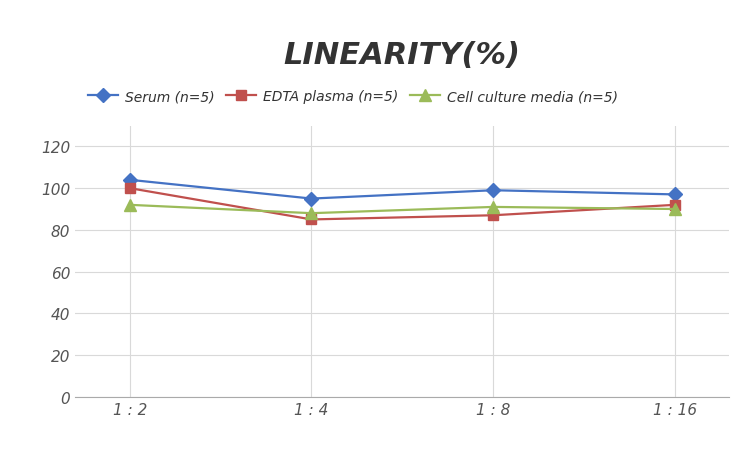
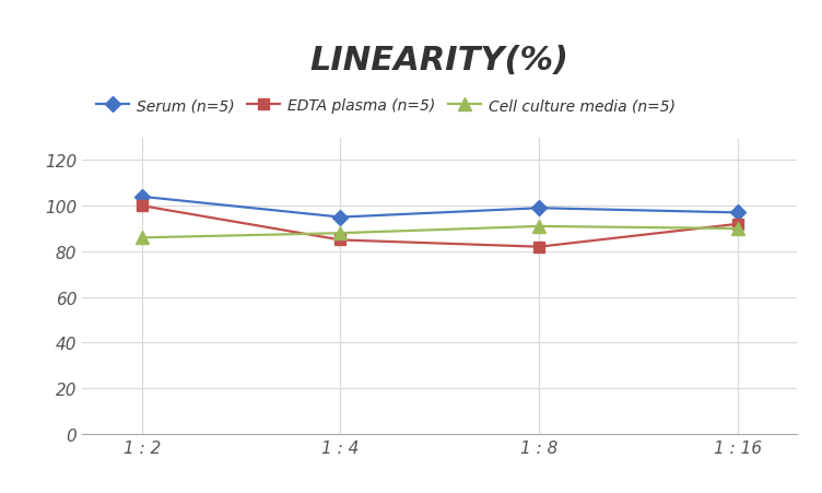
Cell culture media (n=5)/1 : 2: 92 -> 86
EDTA plasma (n=5)/1 : 8: 87 -> 82
